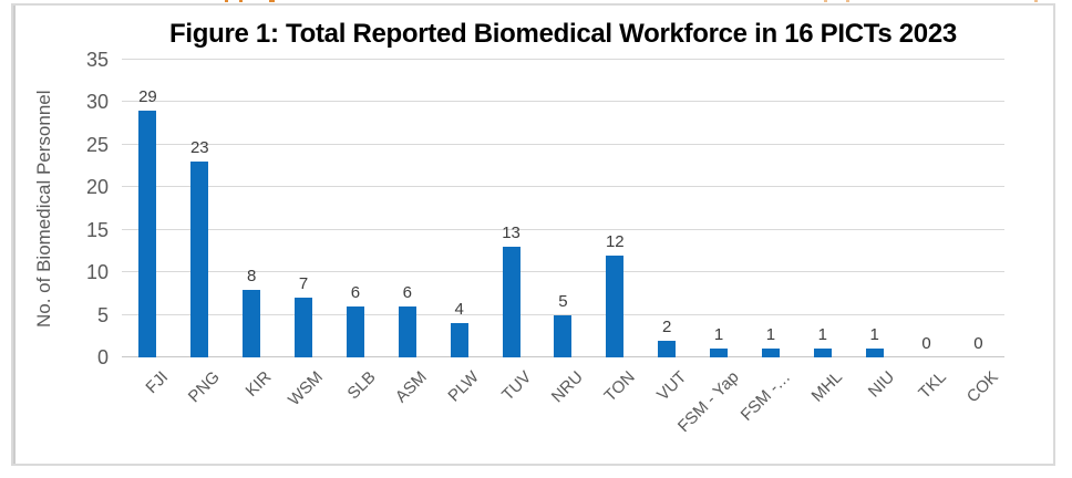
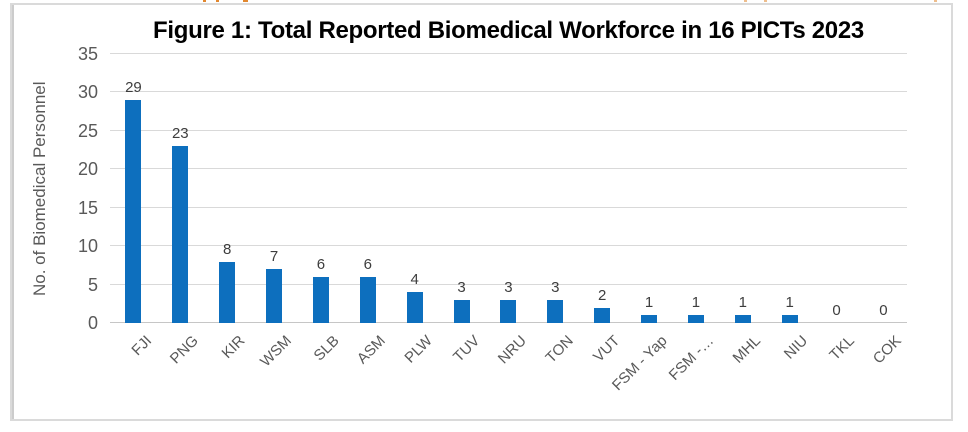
TUV: 13 -> 3
NRU: 5 -> 3
TON: 12 -> 3
